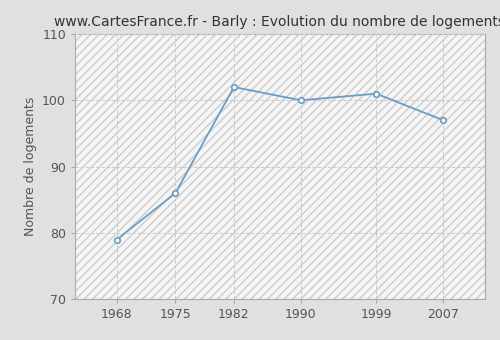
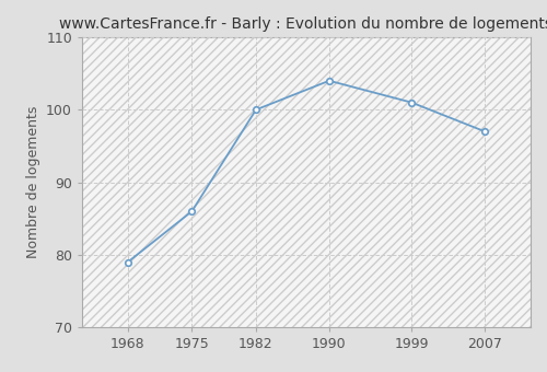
1982: 102 -> 100
1990: 100 -> 104
